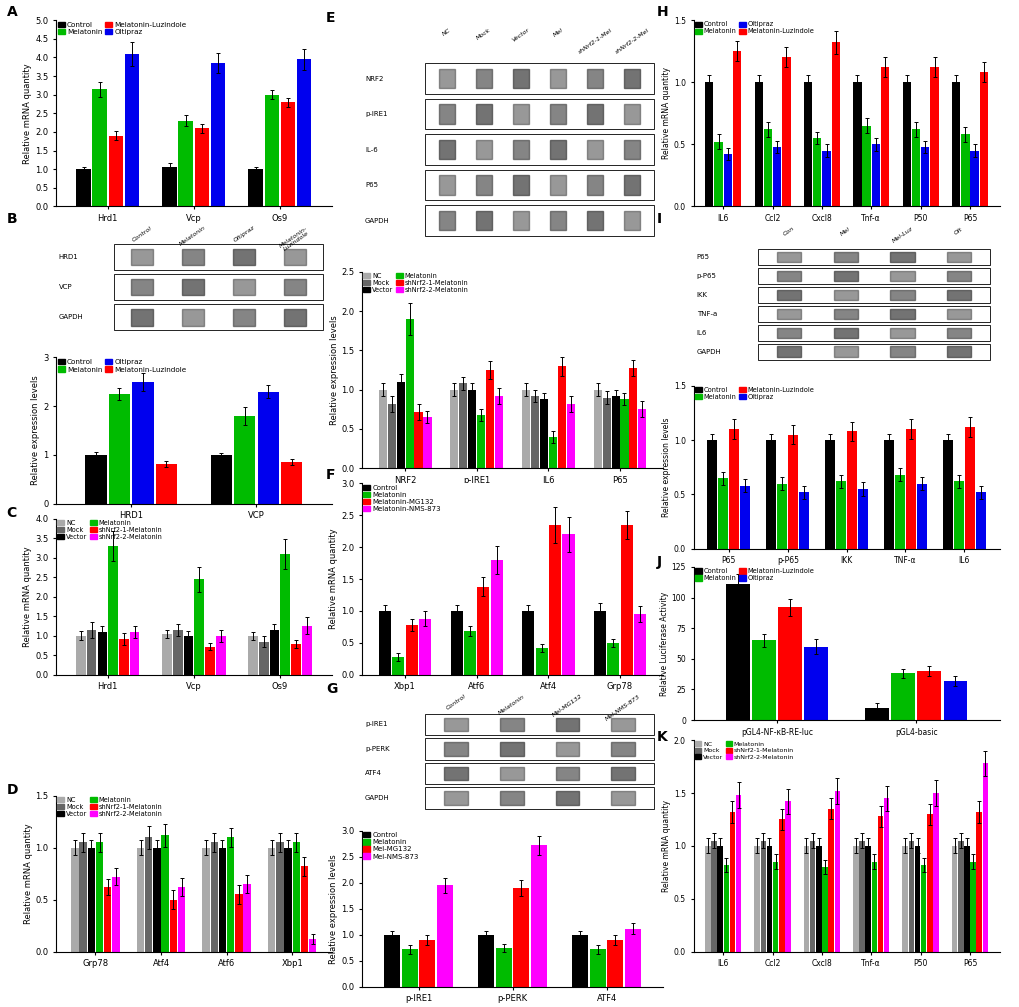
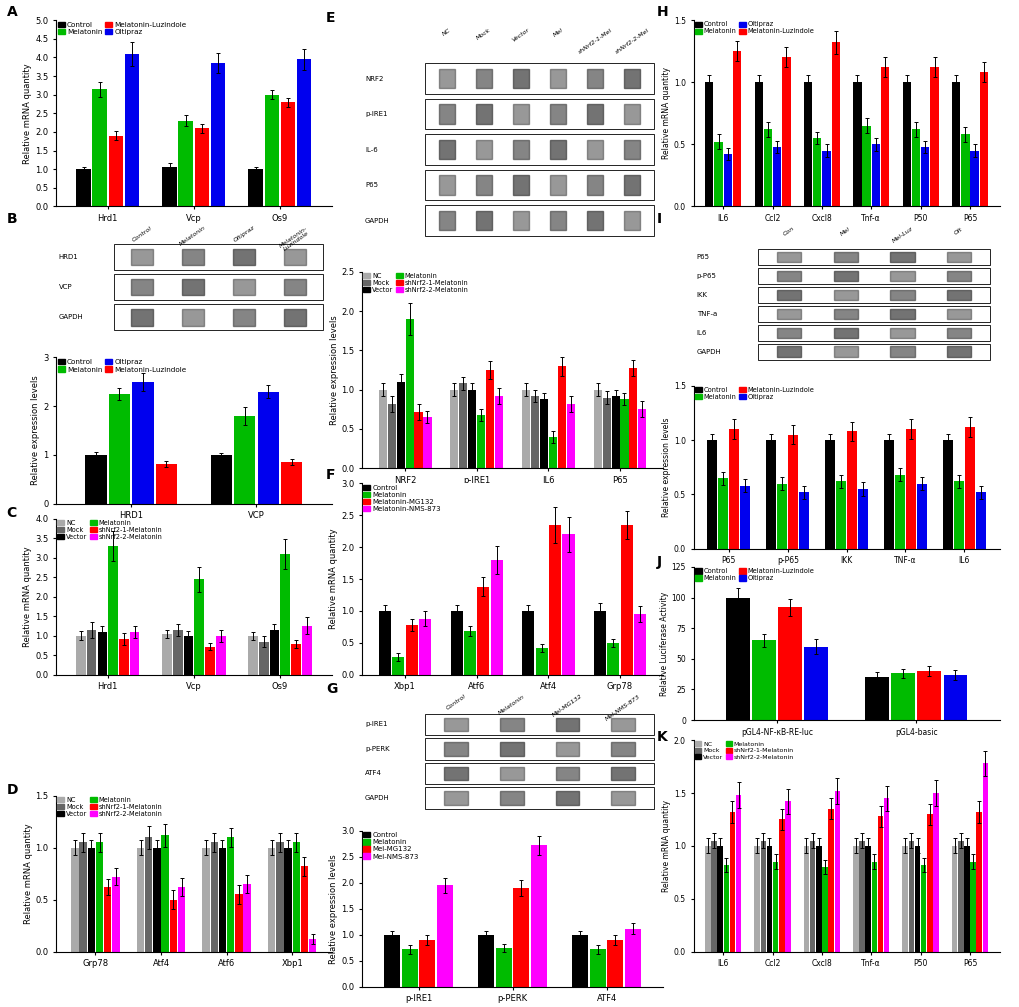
Control/pGL4-NF-κB-RE-luc: 111 -> 100
Control/pGL4-basic: 10 -> 35
Oltipraz/pGL4-basic: 32 -> 37
